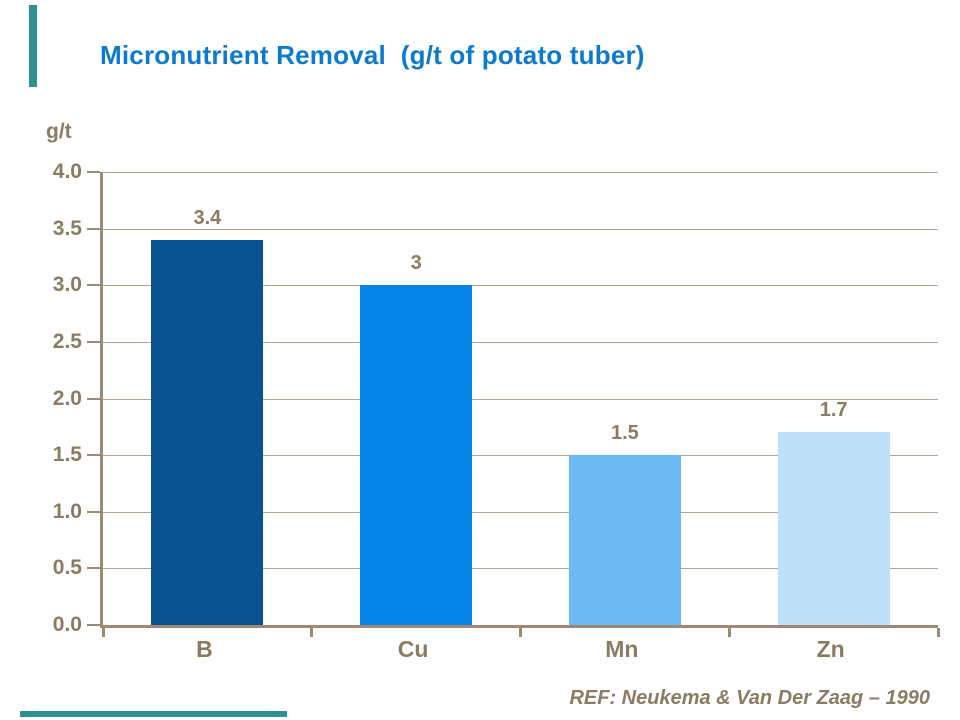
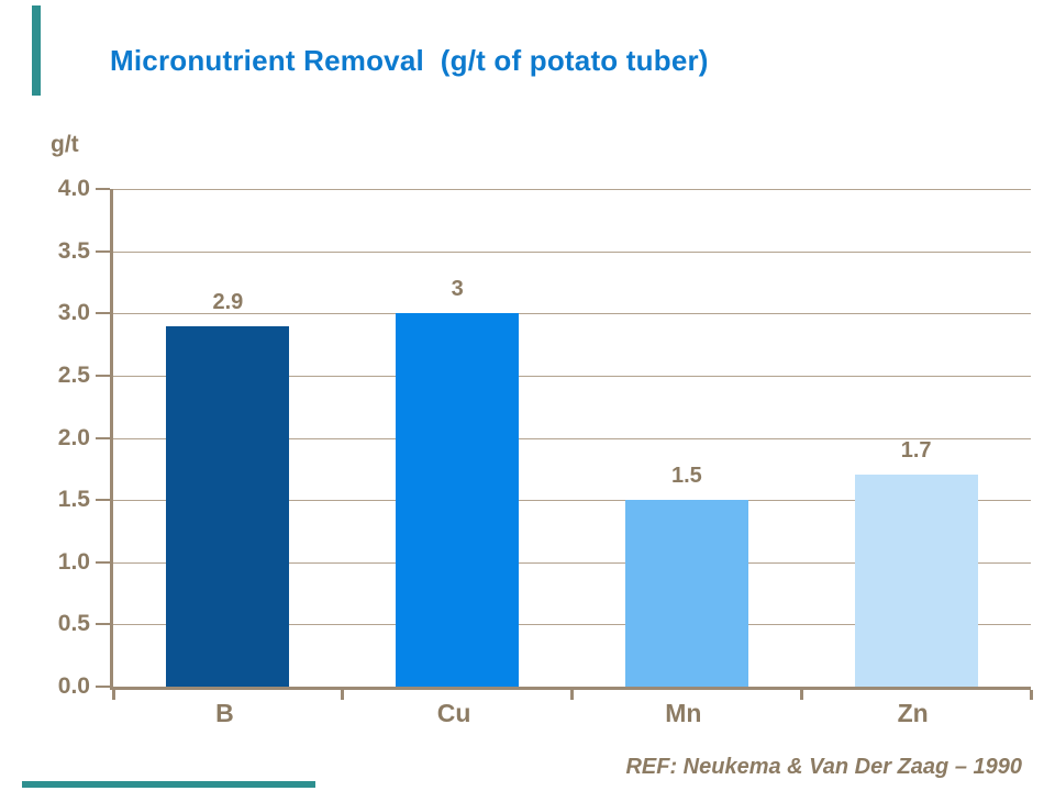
B: 3.4 -> 2.9
